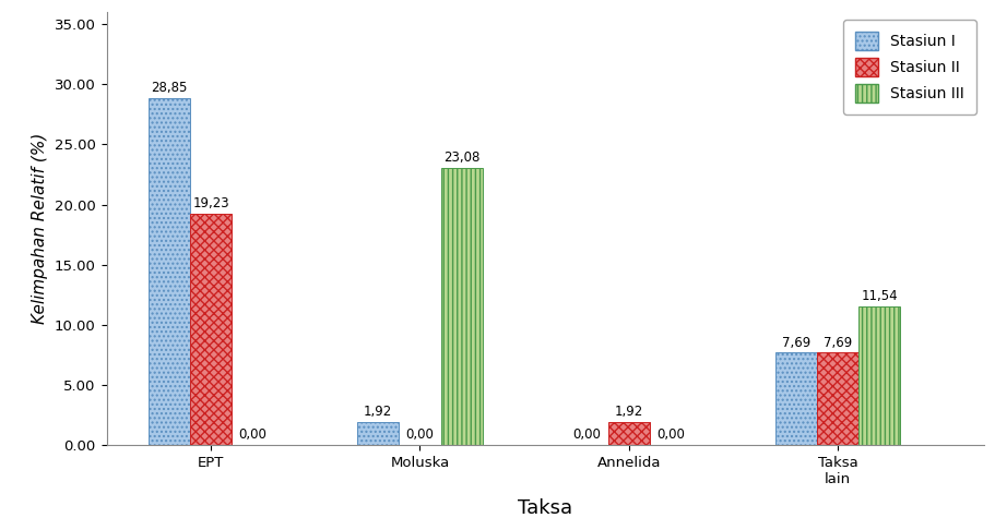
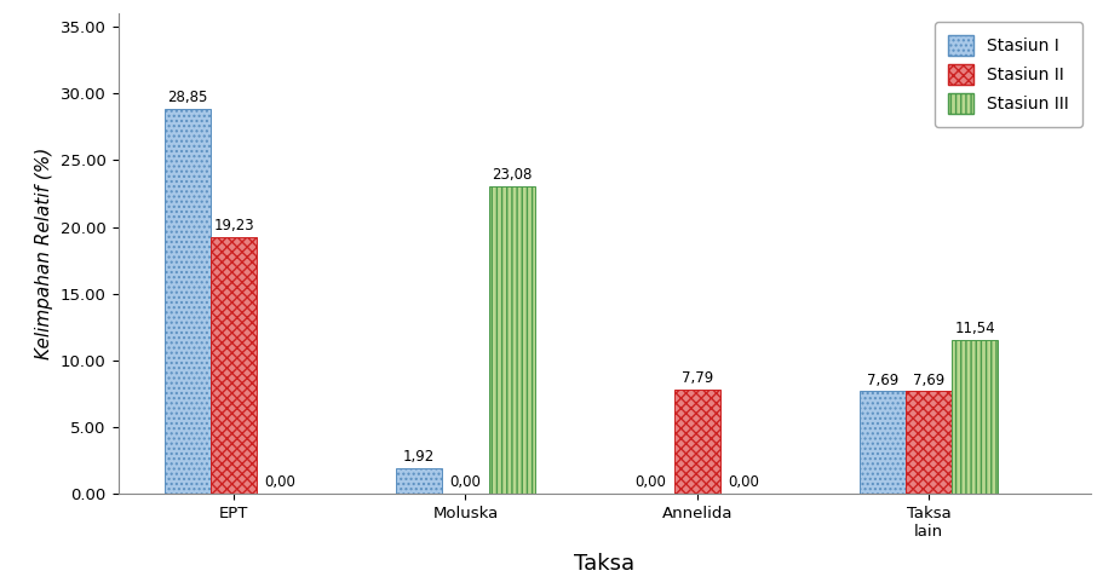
Stasiun II/Annelida: 1,92 -> 7,79
